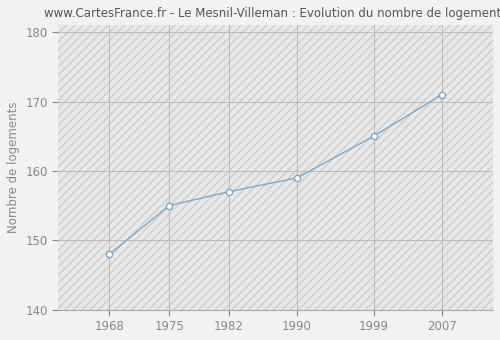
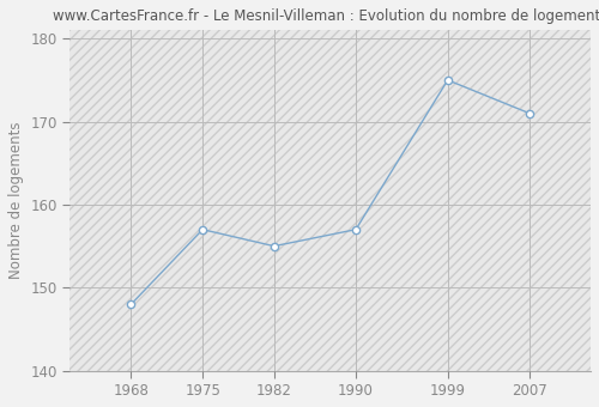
1975: 155 -> 157
1982: 157 -> 155
1990: 159 -> 157
1999: 165 -> 175
